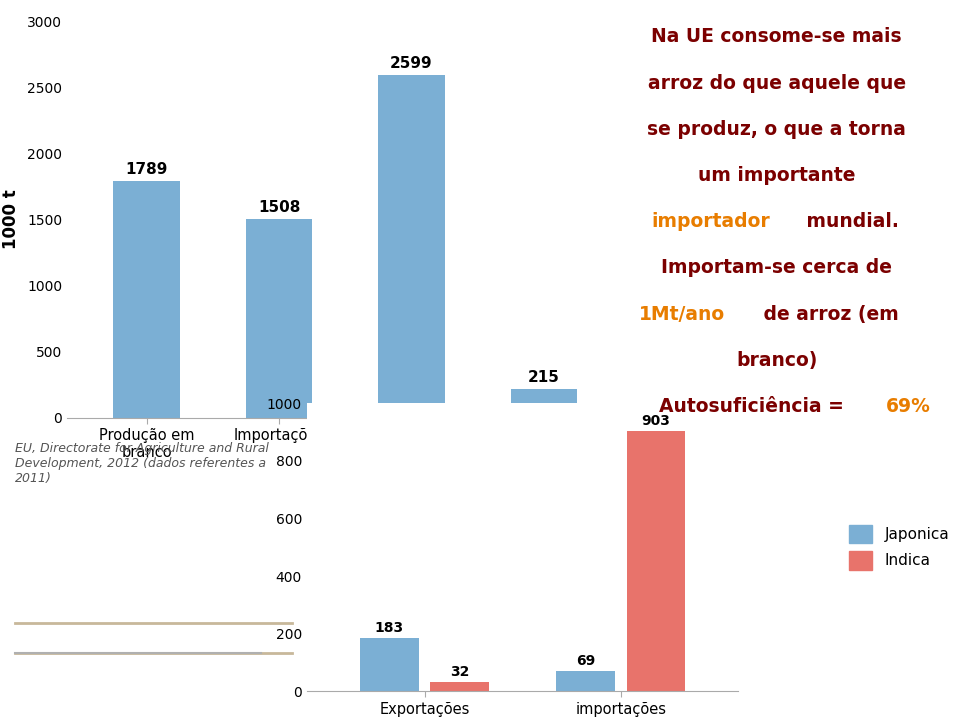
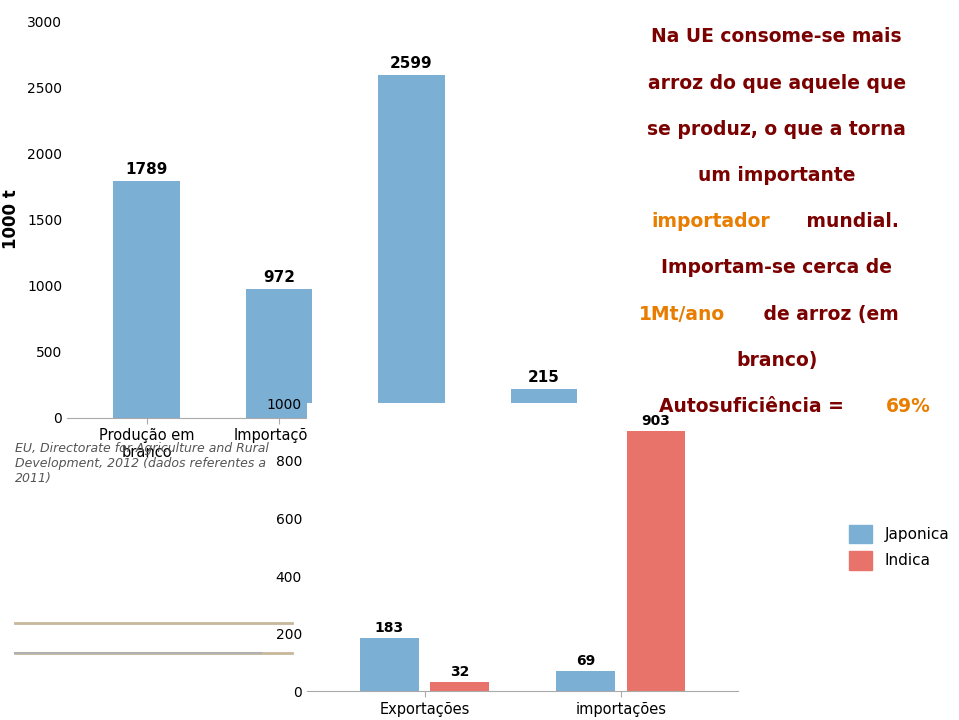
Importações: 1508 -> 972
